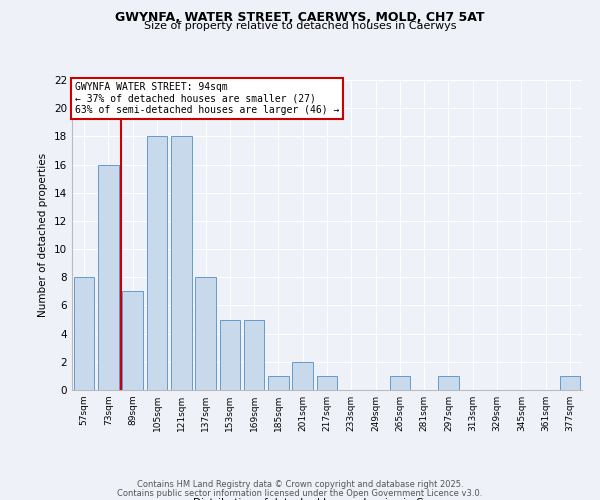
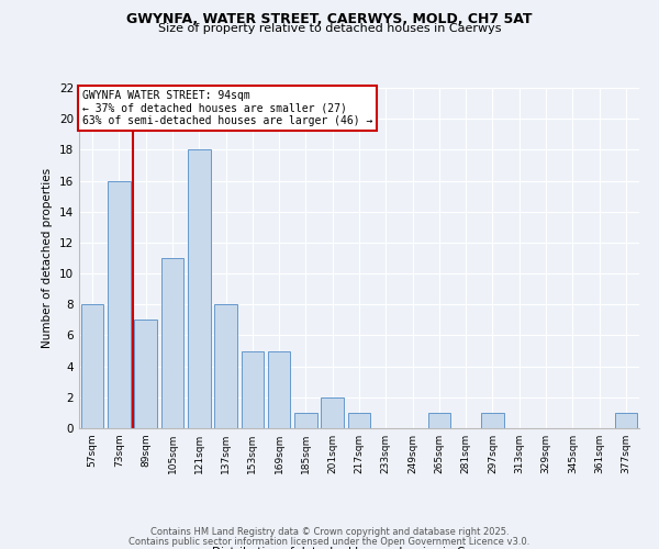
105sqm: 18 -> 11
